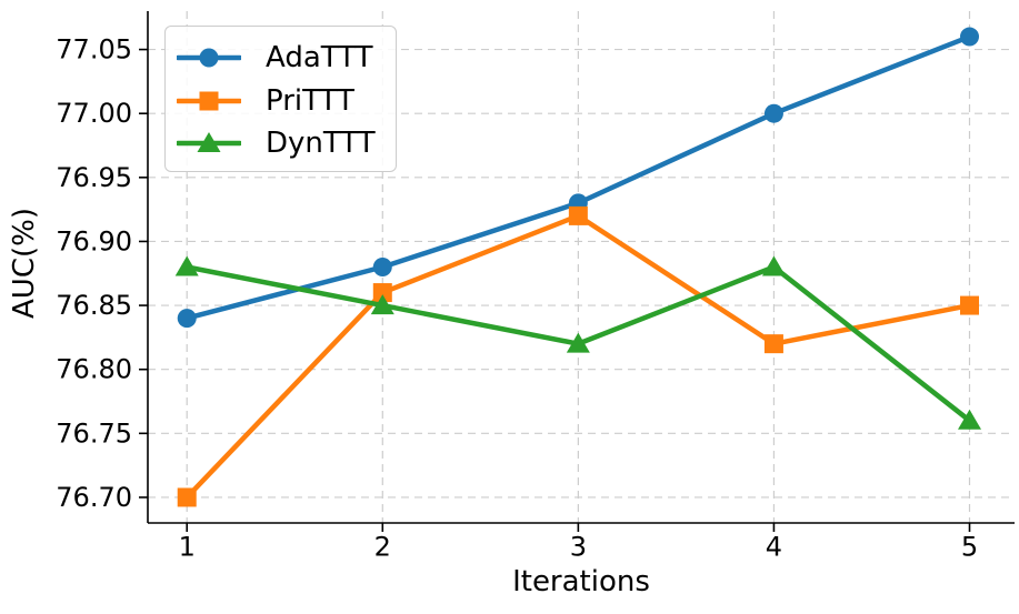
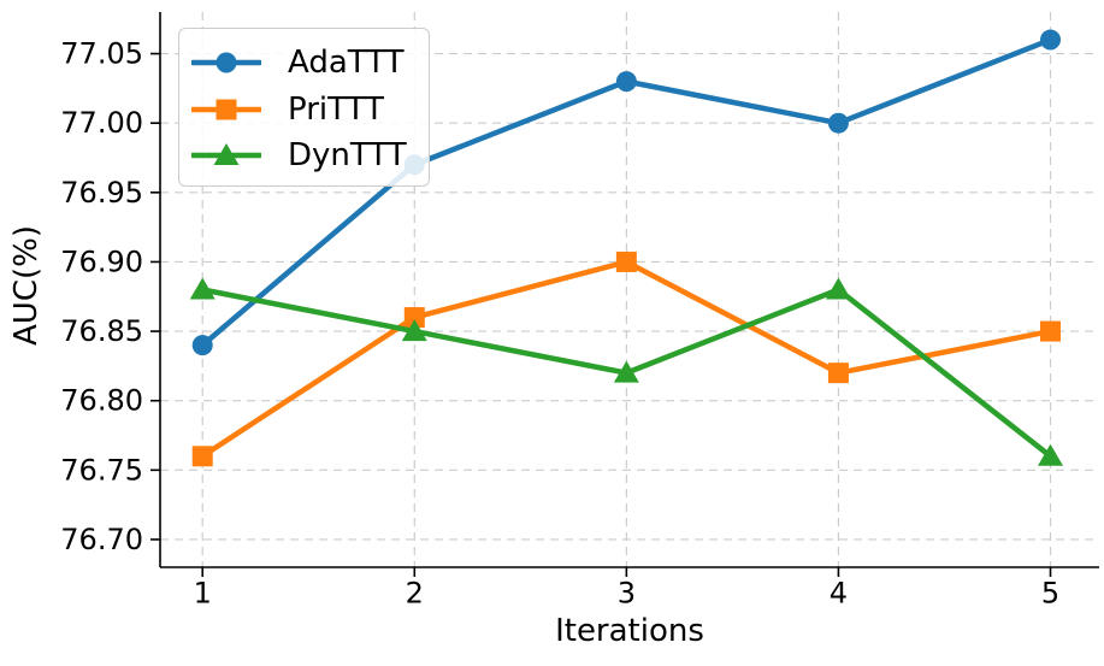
PriTTT/1: 76.70 -> 76.76
AdaTTT/2: 76.88 -> 76.97
AdaTTT/3: 76.93 -> 77.03
PriTTT/3: 76.92 -> 76.90
